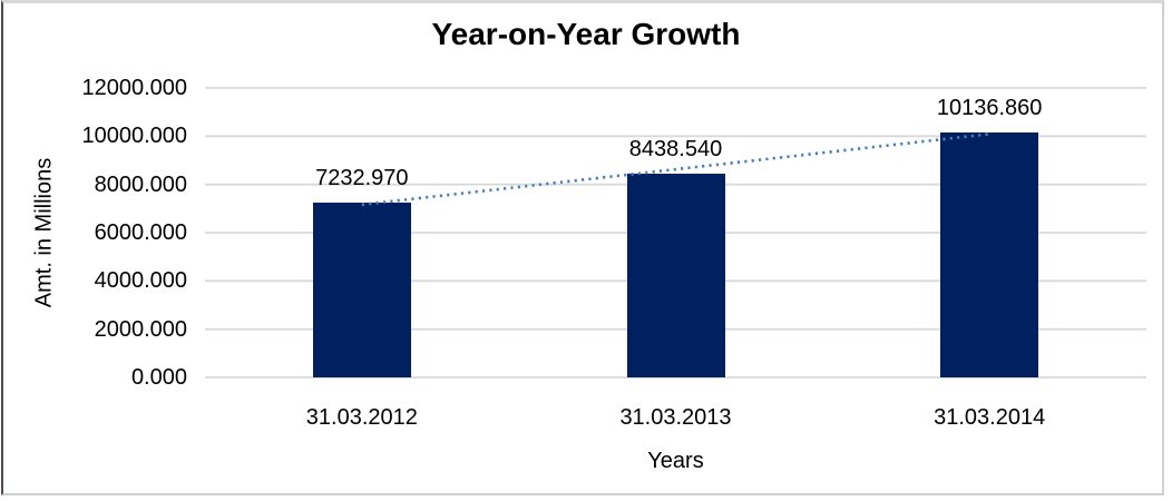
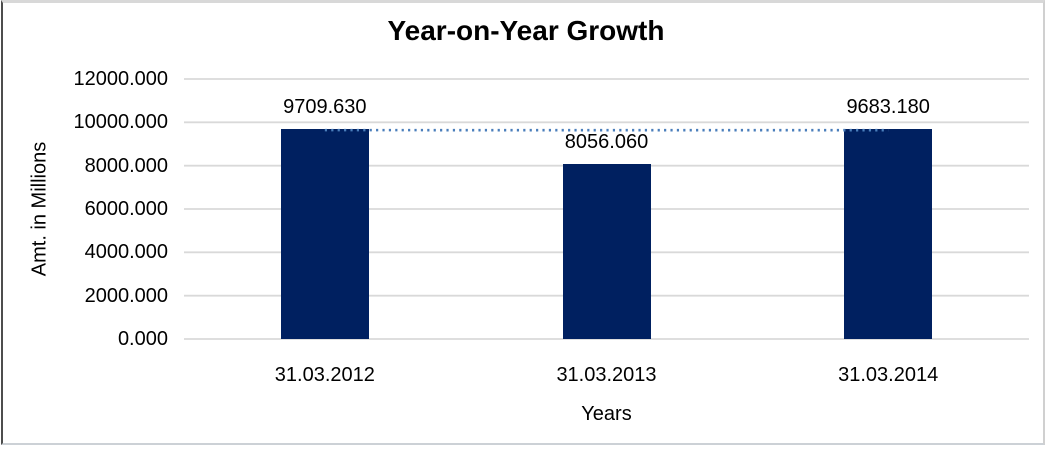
31.03.2012: 7232.970 -> 9709.630
31.03.2013: 8438.540 -> 8056.060
31.03.2014: 10136.860 -> 9683.180
